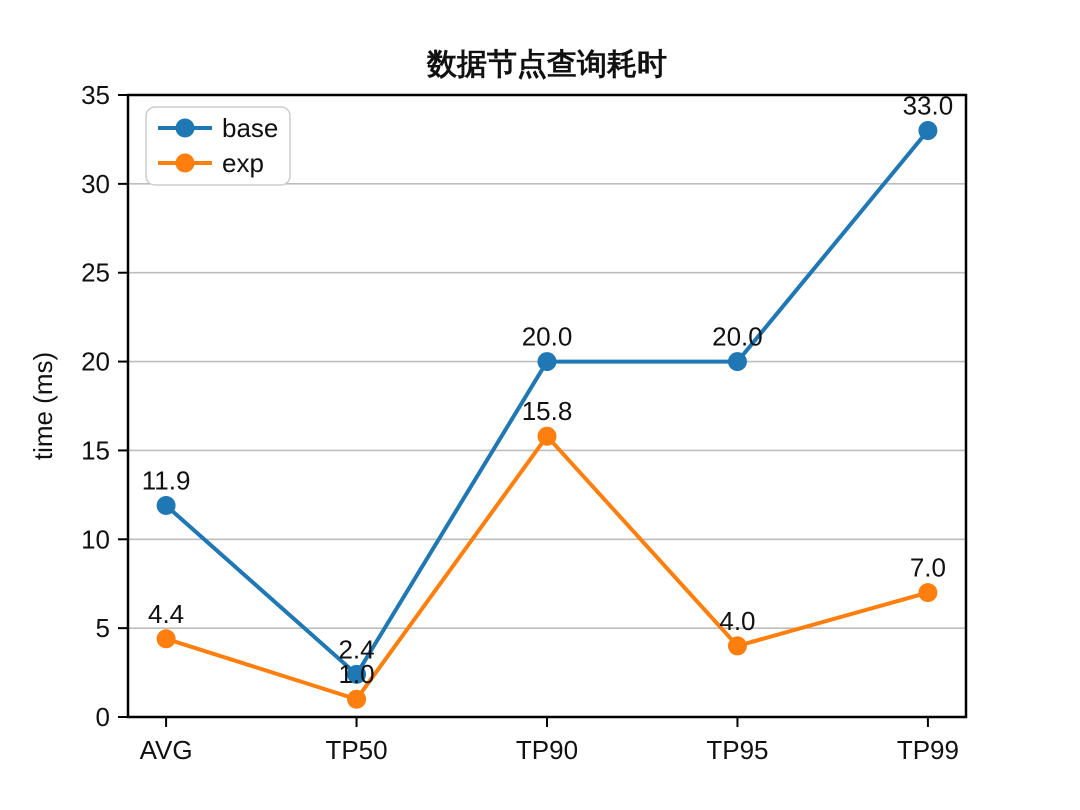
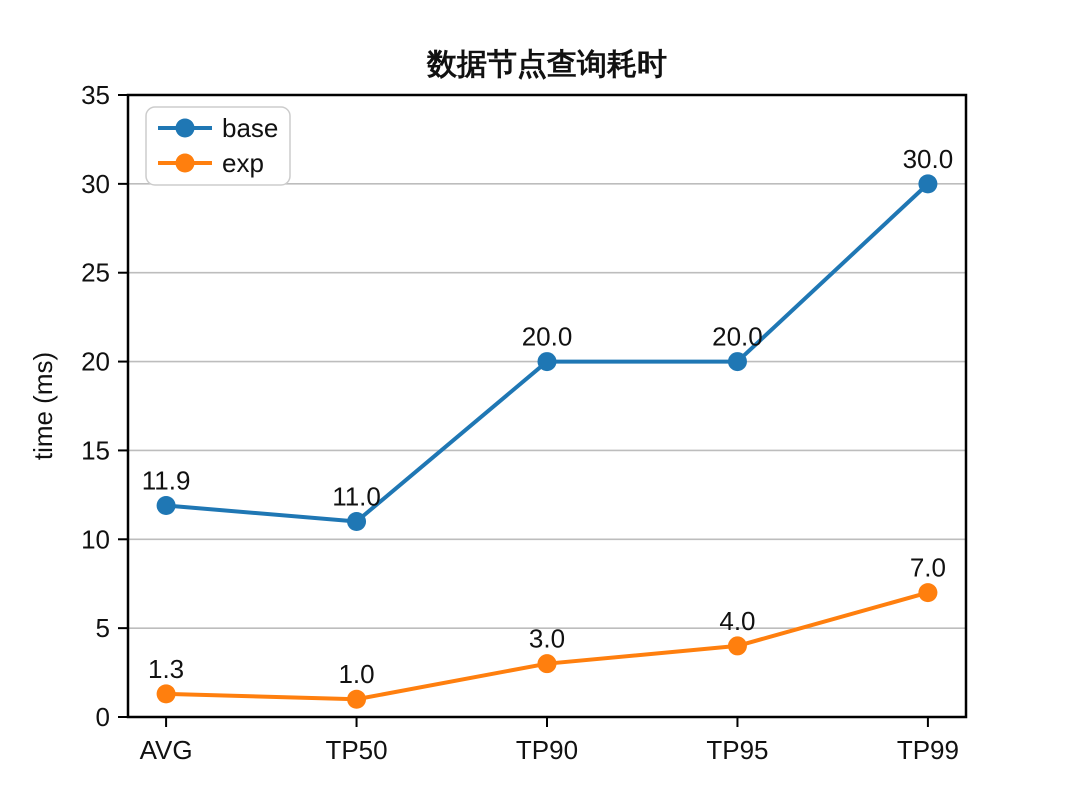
exp/AVG: 4.4 -> 1.3
base/TP50: 2.4 -> 11.0
exp/TP90: 15.8 -> 3.0
base/TP99: 33.0 -> 30.0
